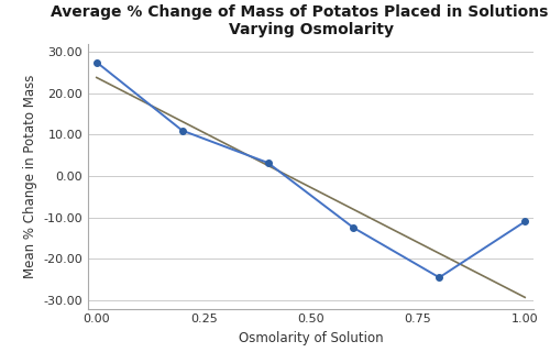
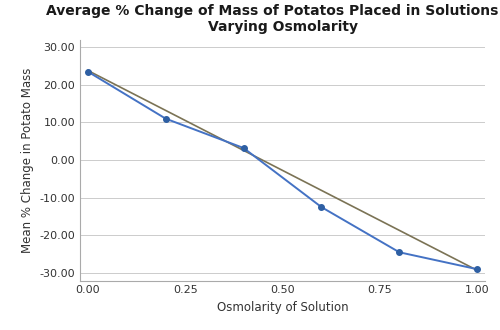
0.00: 27.5 -> 23.5
1.00: -11.0 -> -29.0
